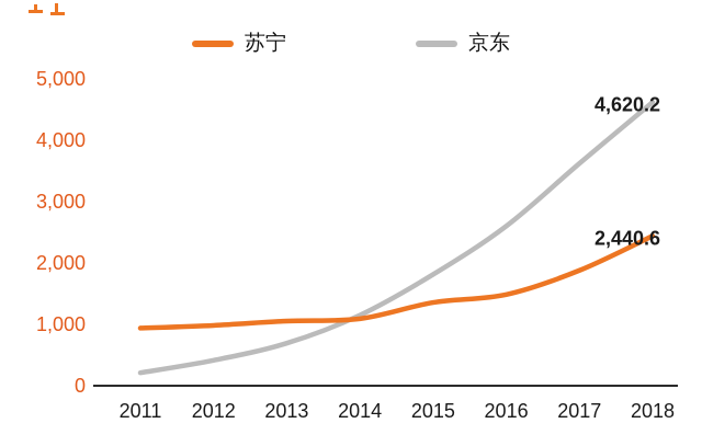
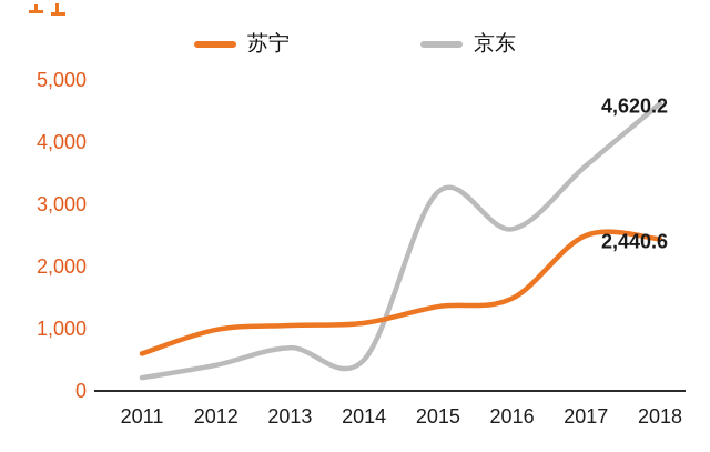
苏宁/2011: 900 -> 600
京东/2014: 1200 -> 500
京东/2015: 1800 -> 3200
苏宁/2017: 1900 -> 2500
